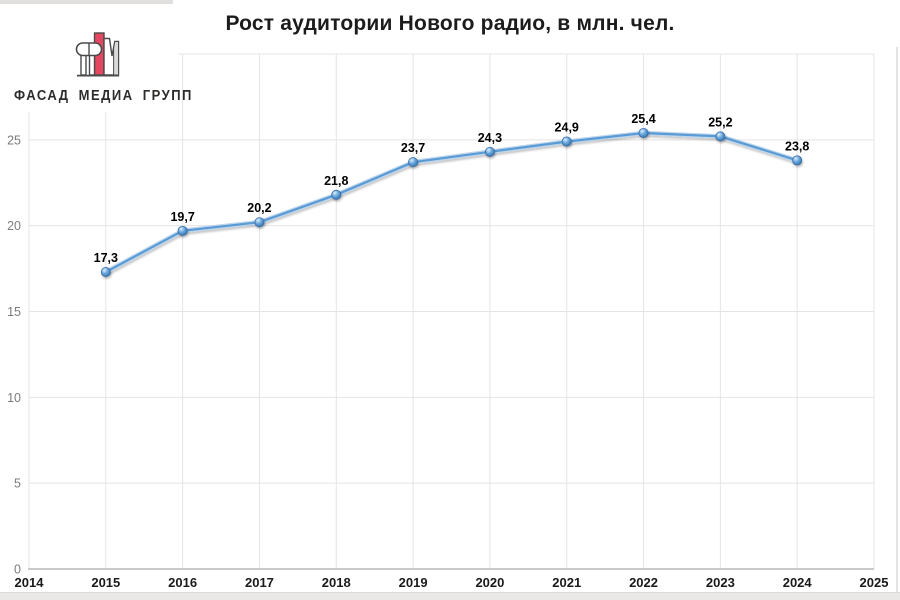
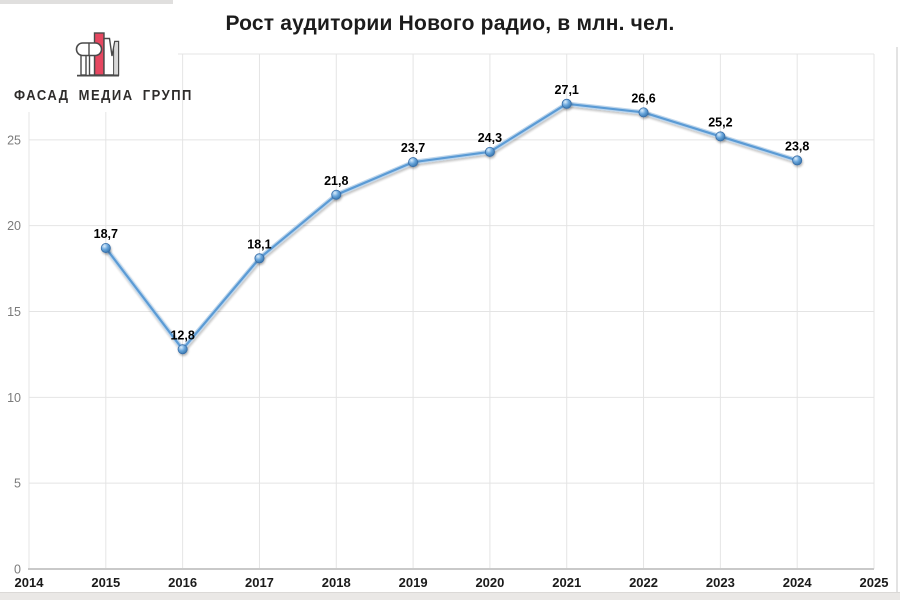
2015: 17,3 -> 18,7
2016: 19,7 -> 12,8
2017: 20,2 -> 18,1
2021: 24,9 -> 27,1
2022: 25,4 -> 26,6
